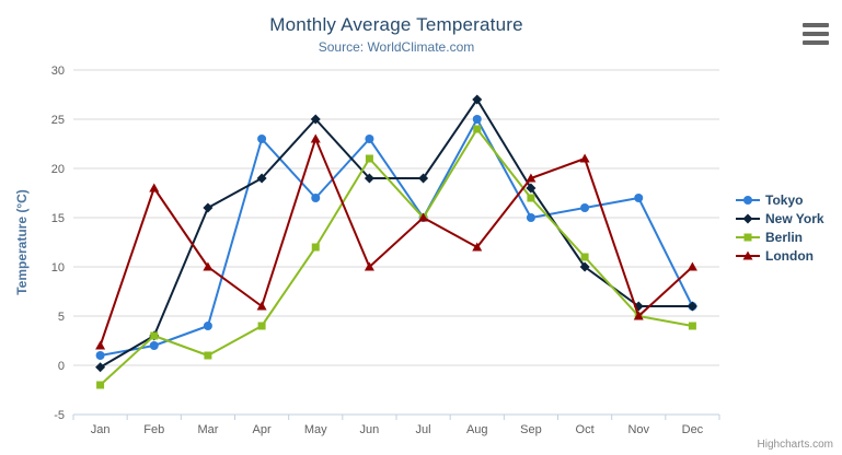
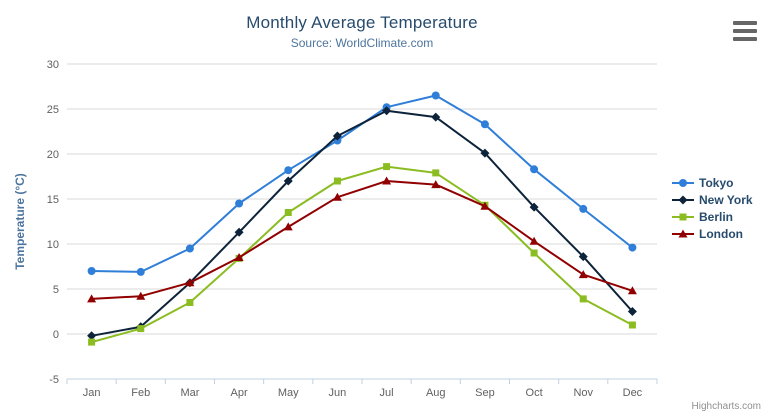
Tokyo/Jan: 1 -> 7
Berlin/Jan: -2 -> -1
London/Jan: 2 -> 4
Tokyo/Feb: 2 -> 7
New York/Feb: 3 -> 1
Berlin/Feb: 3 -> 1
London/Feb: 18 -> 4
Tokyo/Mar: 4 -> 10
New York/Mar: 16 -> 6
Berlin/Mar: 1 -> 4
London/Mar: 10 -> 6
Tokyo/Apr: 23 -> 14
New York/Apr: 19 -> 11
Berlin/Apr: 4 -> 8
London/Apr: 6 -> 8
Tokyo/May: 17 -> 18
New York/May: 25 -> 17
Berlin/May: 12 -> 14
London/May: 23 -> 12
Tokyo/Jun: 23 -> 22
New York/Jun: 19 -> 22
Berlin/Jun: 21 -> 17
London/Jun: 10 -> 15
Tokyo/Jul: 15 -> 25
New York/Jul: 19 -> 25
Berlin/Jul: 15 -> 19
London/Jul: 15 -> 17
Tokyo/Aug: 25 -> 26
New York/Aug: 27 -> 24
Berlin/Aug: 24 -> 18
London/Aug: 12 -> 17
Tokyo/Sep: 15 -> 23
New York/Sep: 18 -> 20
Berlin/Sep: 17 -> 14
London/Sep: 19 -> 14
Tokyo/Oct: 16 -> 18
New York/Oct: 10 -> 14
Berlin/Oct: 11 -> 9
London/Oct: 21 -> 10
Tokyo/Nov: 17 -> 14
New York/Nov: 6 -> 9
Berlin/Nov: 5 -> 4
London/Nov: 5 -> 7
Tokyo/Dec: 6 -> 10
New York/Dec: 6 -> 2
Berlin/Dec: 4 -> 1
London/Dec: 10 -> 5
